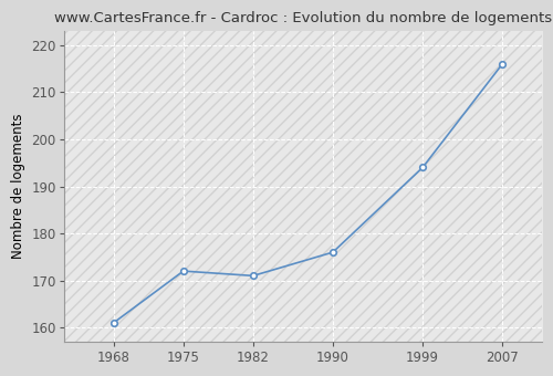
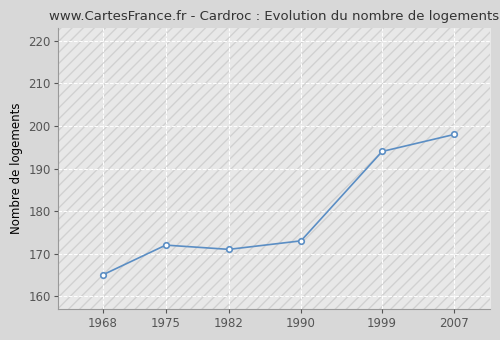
1968: 161 -> 165
1990: 176 -> 173
2007: 216 -> 198
